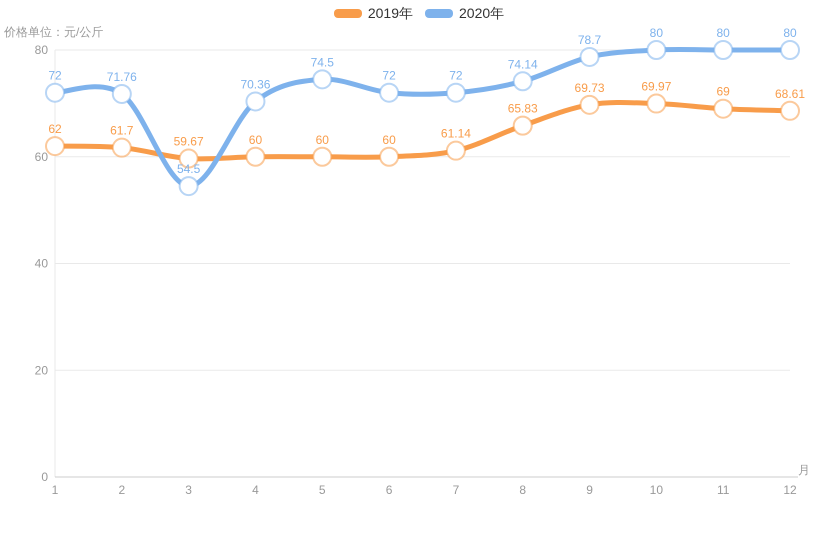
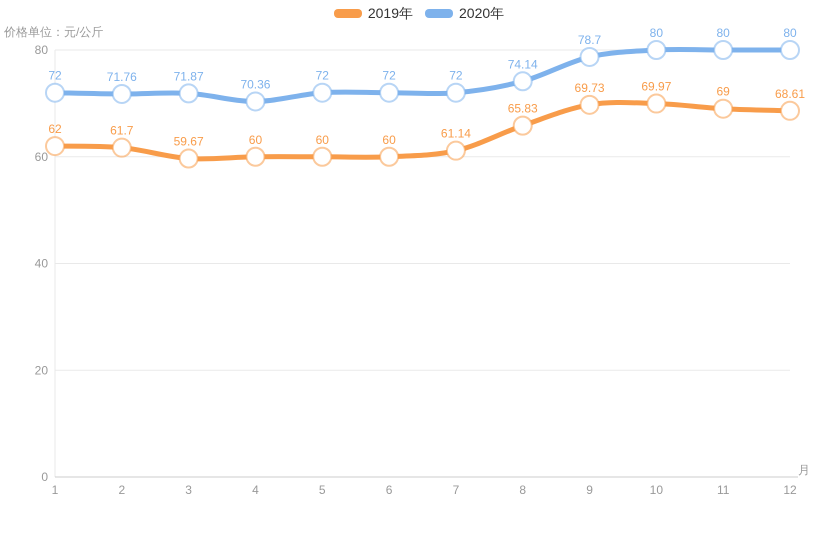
2020年/3: 54.5 -> 71.87
2020年/5: 74.5 -> 72
